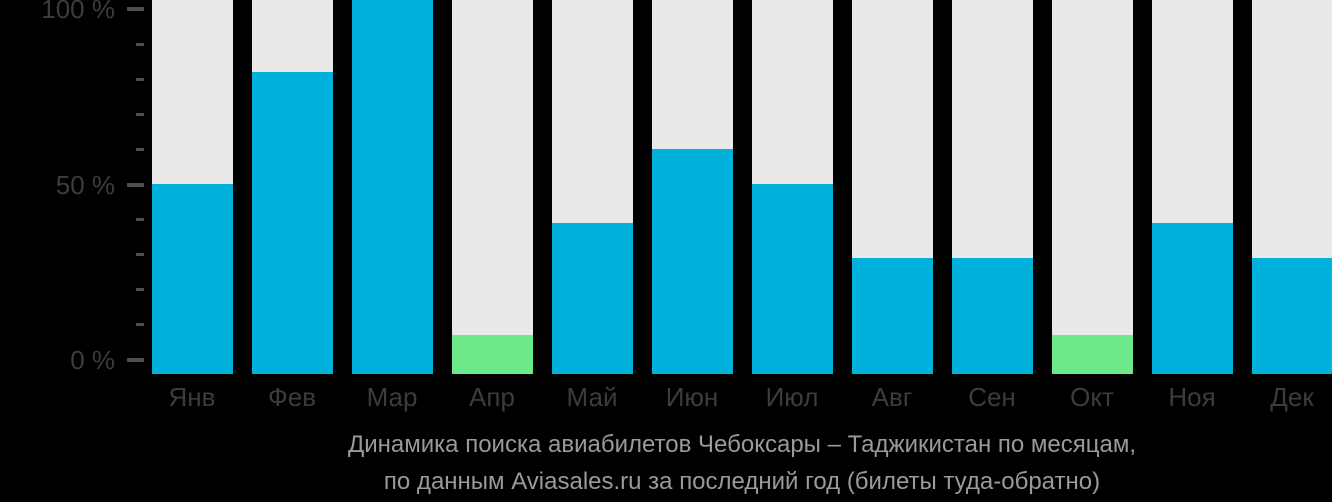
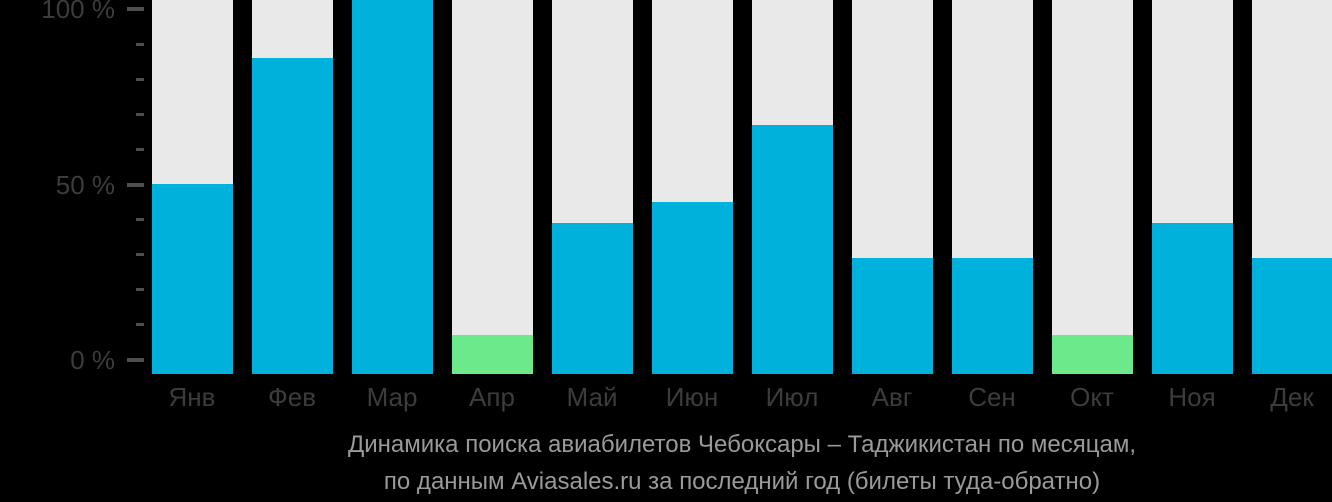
Фев: 82% -> 86%
Июн: 60% -> 45%
Июл: 50% -> 67%
